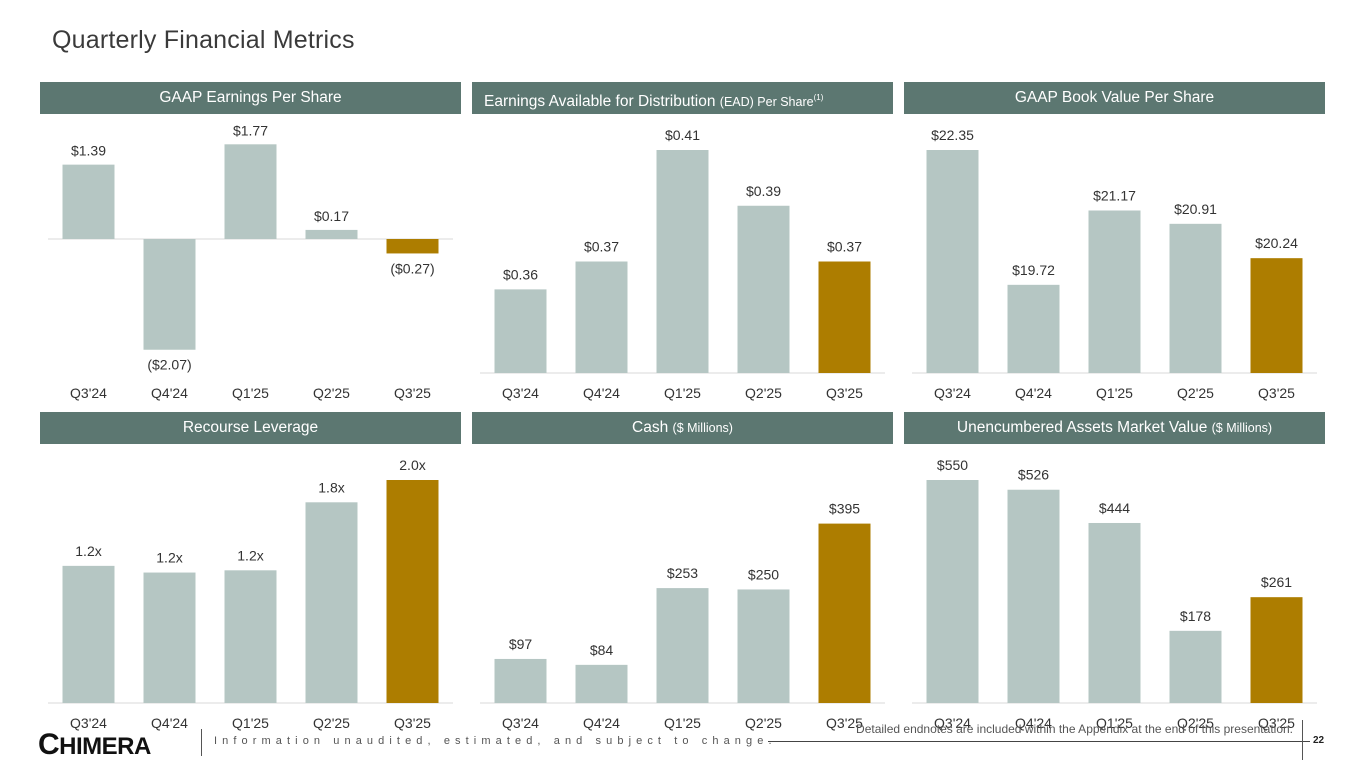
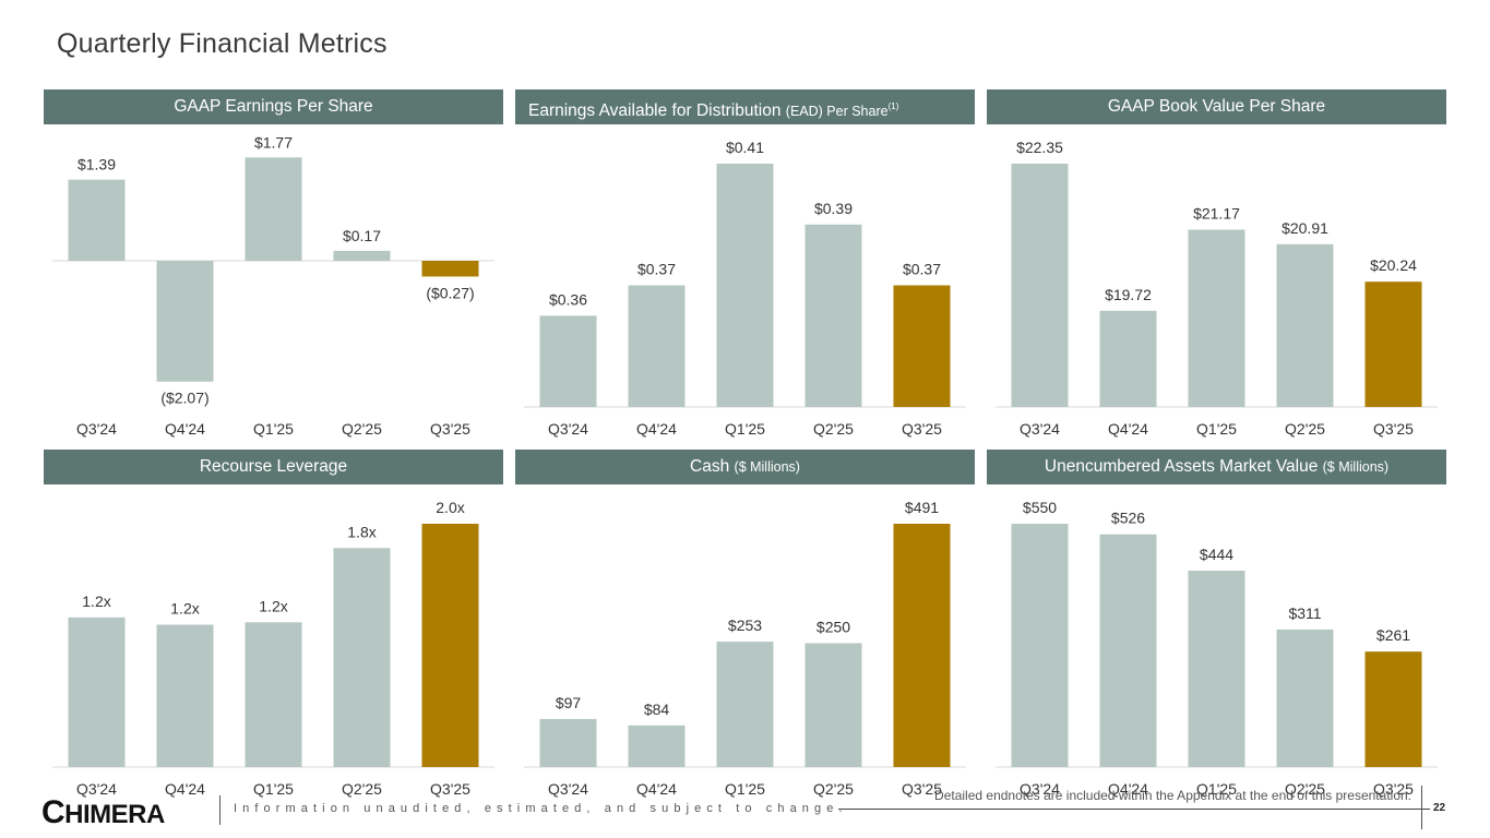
Cash ($ Millions)/Q3'25: $395 -> $491
Unencumbered Assets Market Value ($ Millions)/Q2'25: $178 -> $311
